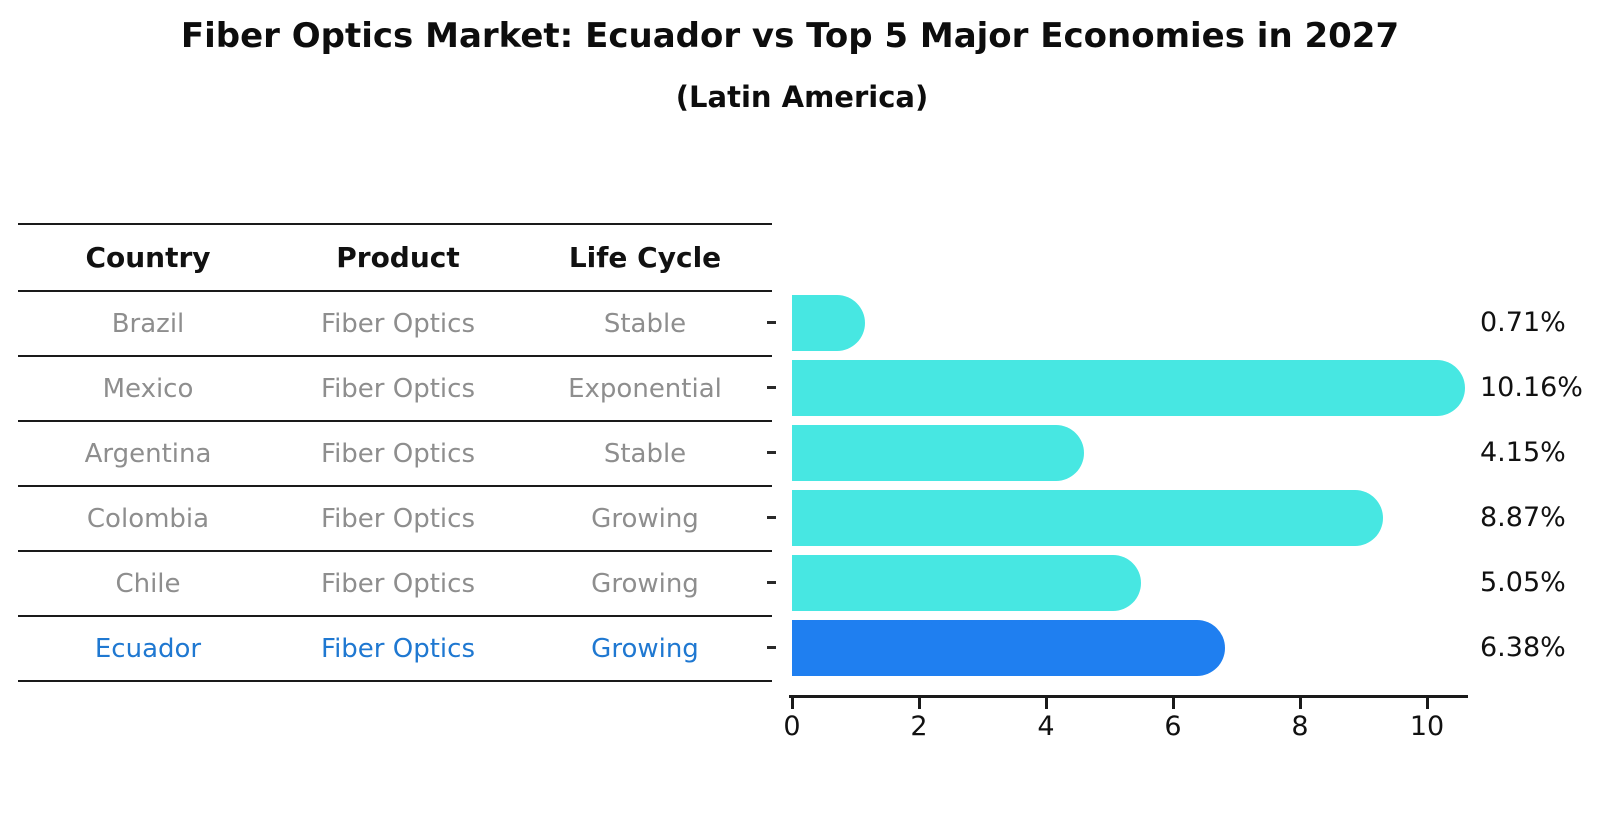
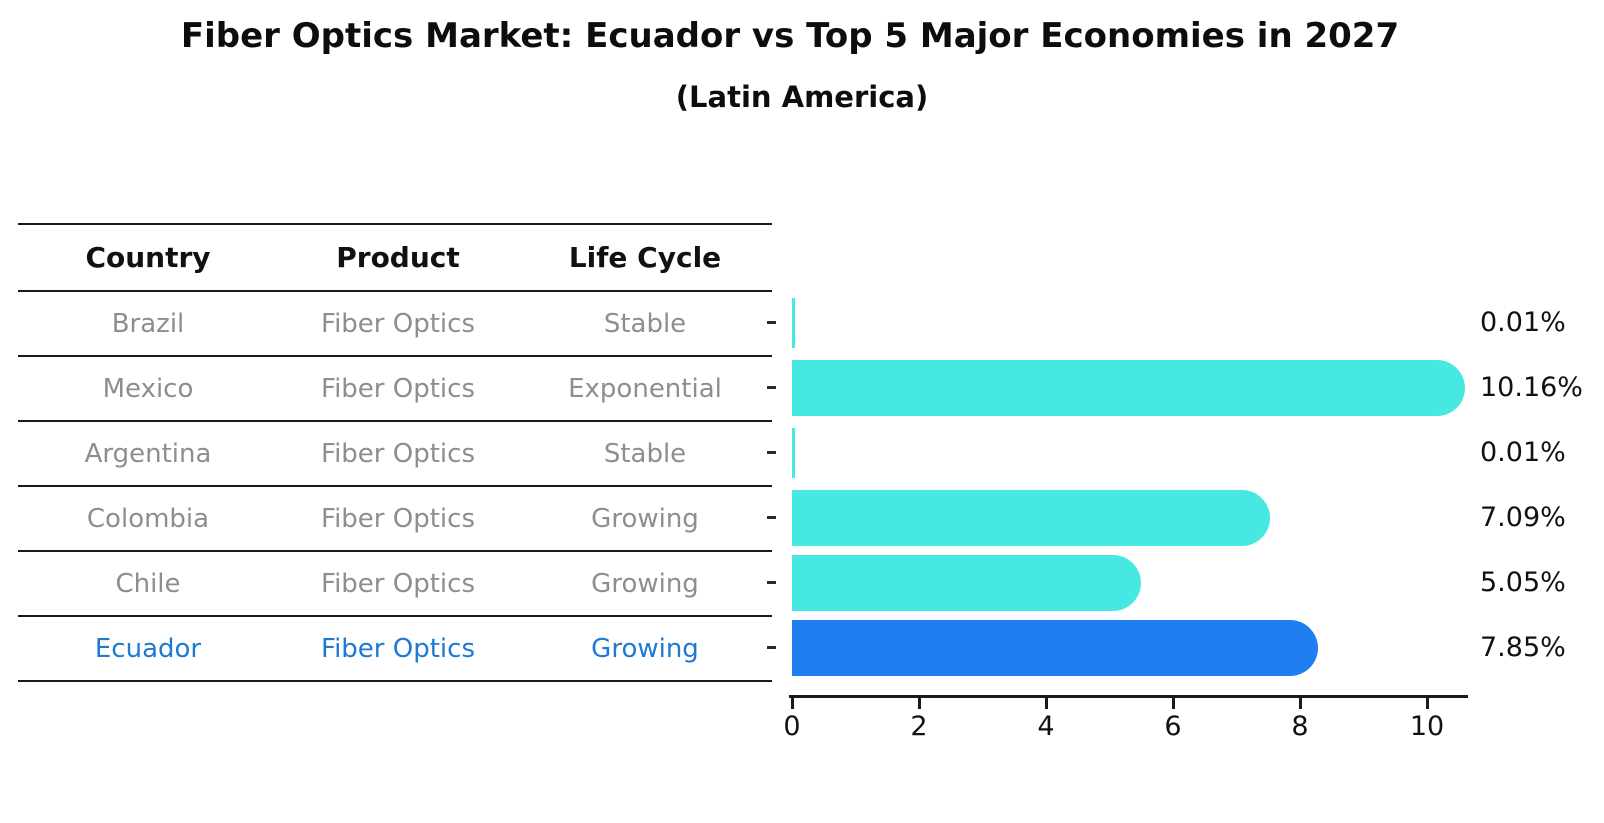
Brazil: 0.71% -> 0.01%
Argentina: 4.15% -> 0.01%
Colombia: 8.87% -> 7.09%
Ecuador: 6.38% -> 7.85%
